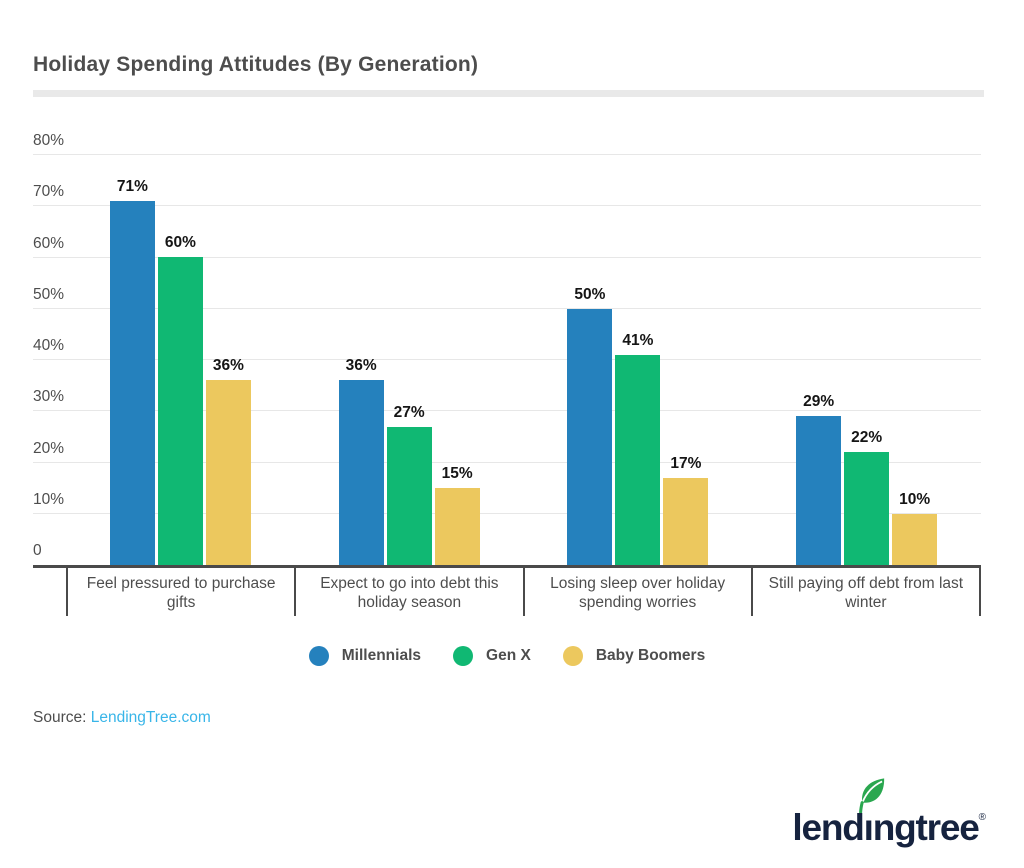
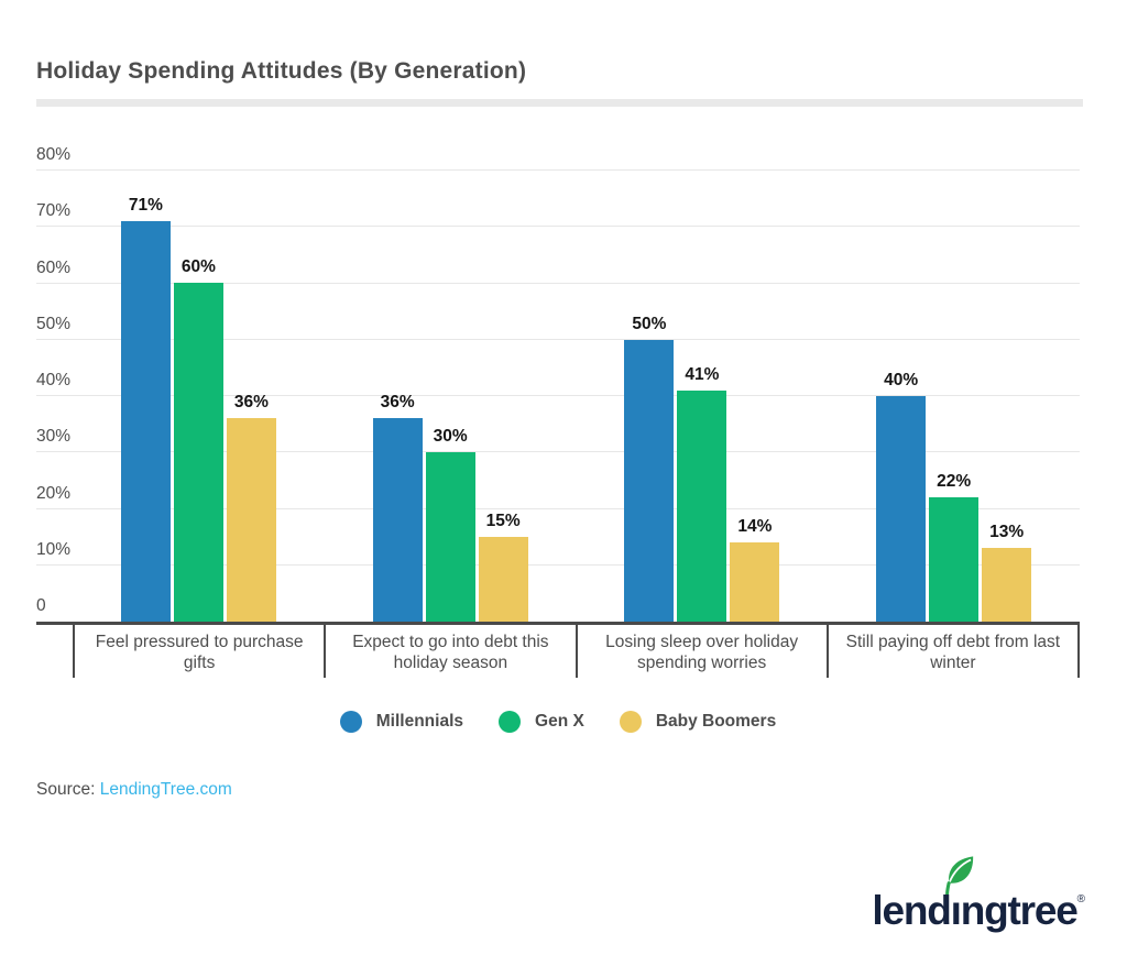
Gen X/Expect to go into debt this holiday season: 27% -> 30%
Baby Boomers/Losing sleep over holiday spending worries: 17% -> 14%
Millennials/Still paying off debt from last winter: 29% -> 40%
Baby Boomers/Still paying off debt from last winter: 10% -> 13%
